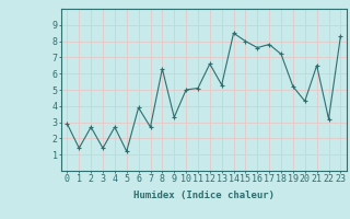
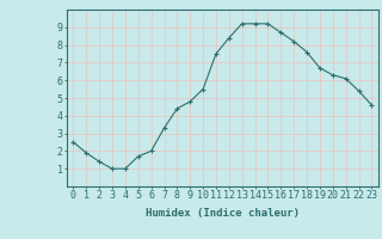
0: 2.9 -> 2.5
1: 1.4 -> 1.9
2: 2.7 -> 1.4
3: 1.4 -> 1.0
4: 2.7 -> 1.0
5: 1.2 -> 1.7
6: 3.9 -> 2.0
7: 2.7 -> 3.3
8: 6.3 -> 4.4
9: 3.3 -> 4.8
10: 5.0 -> 5.5
11: 5.1 -> 7.5
12: 6.6 -> 8.4
13: 5.3 -> 9.2
14: 8.5 -> 9.2
15: 8.0 -> 9.2
16: 7.6 -> 8.7
17: 7.8 -> 8.2
18: 7.2 -> 7.6
19: 5.2 -> 6.7
20: 4.3 -> 6.3
21: 6.5 -> 6.1
22: 3.2 -> 5.4
23: 8.3 -> 4.6
